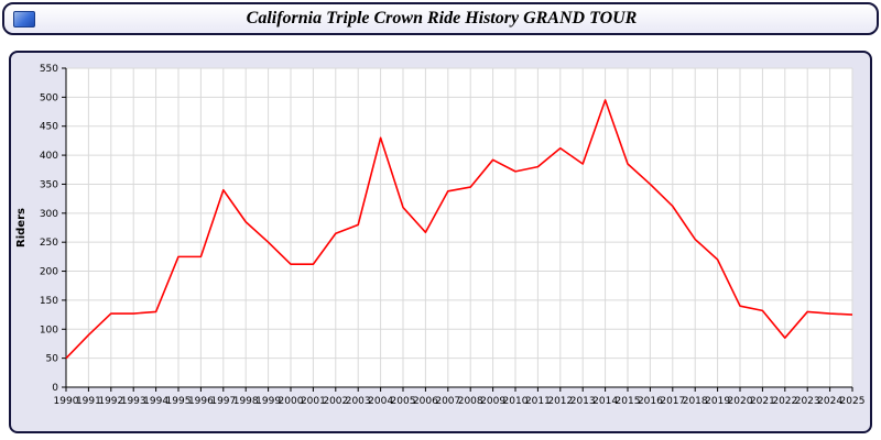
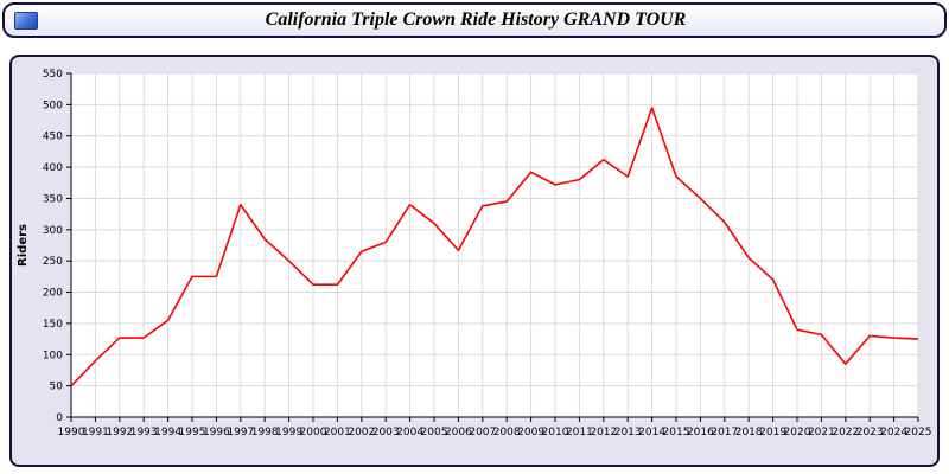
1994: 130 -> 160
2004: 430 -> 340
